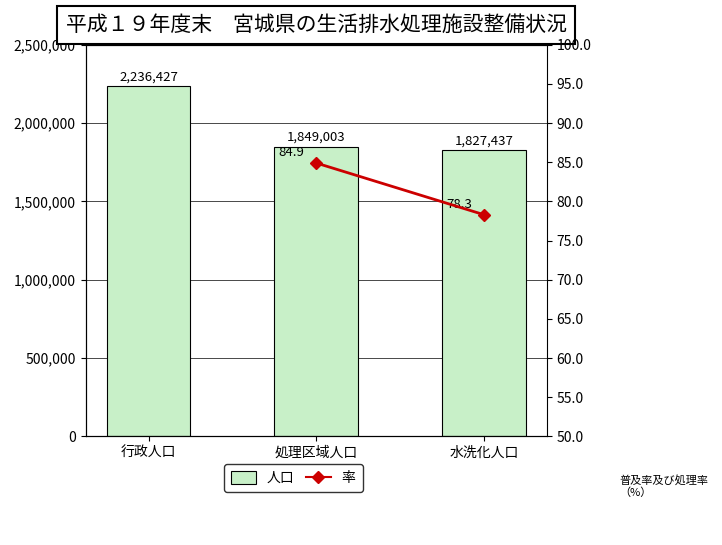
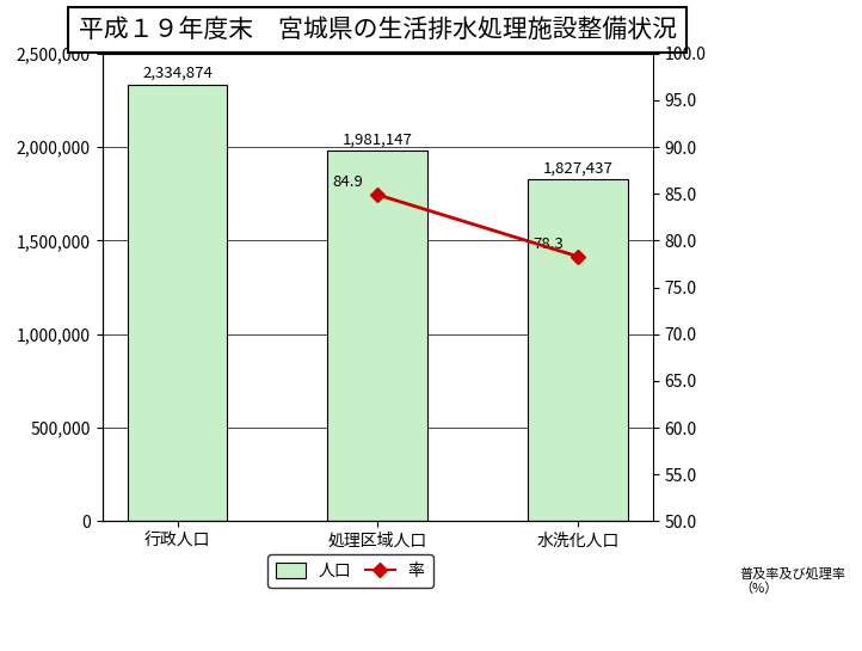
行政人口: 2,236,427 -> 2,334,874
処理区域人口: 1,849,003 -> 1,981,147
